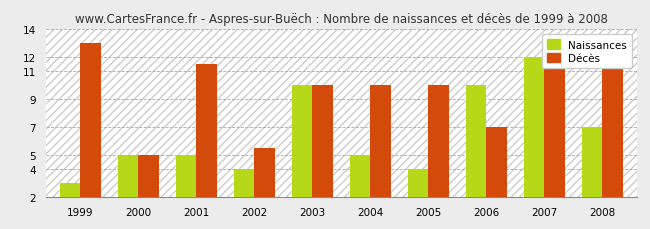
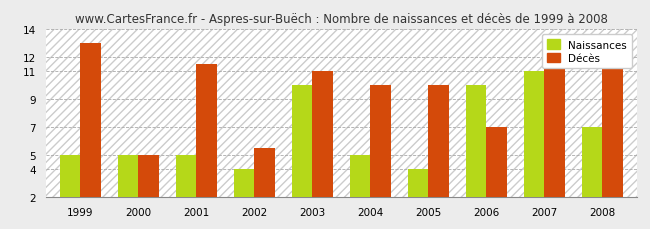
Naissances/1999: 3 -> 5
Décès/2003: 10.0 -> 11.0
Naissances/2007: 12 -> 11
